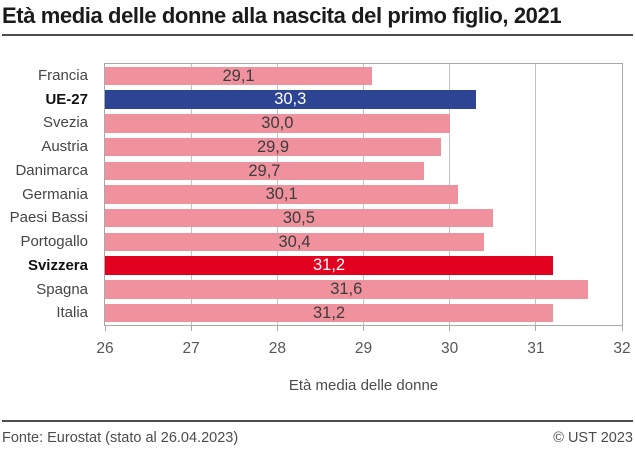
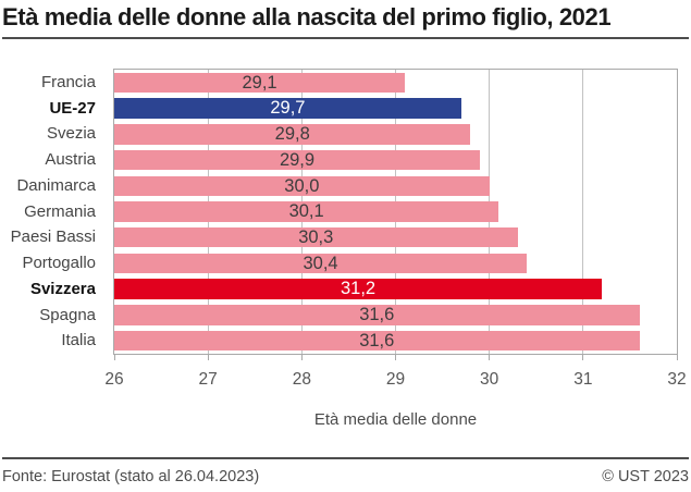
UE-27: 30,3 -> 29,7
Svezia: 30,0 -> 29,8
Danimarca: 29,7 -> 30,0
Paesi Bassi: 30,5 -> 30,3
Italia: 31,2 -> 31,6
